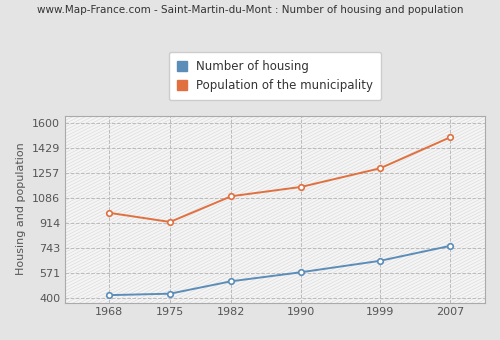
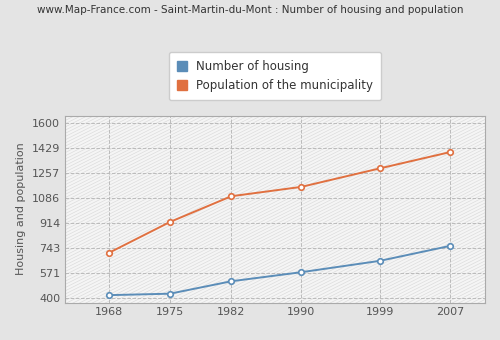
Population of the municipality/1968: 980 -> 710
Population of the municipality/2007: 1500 -> 1400
